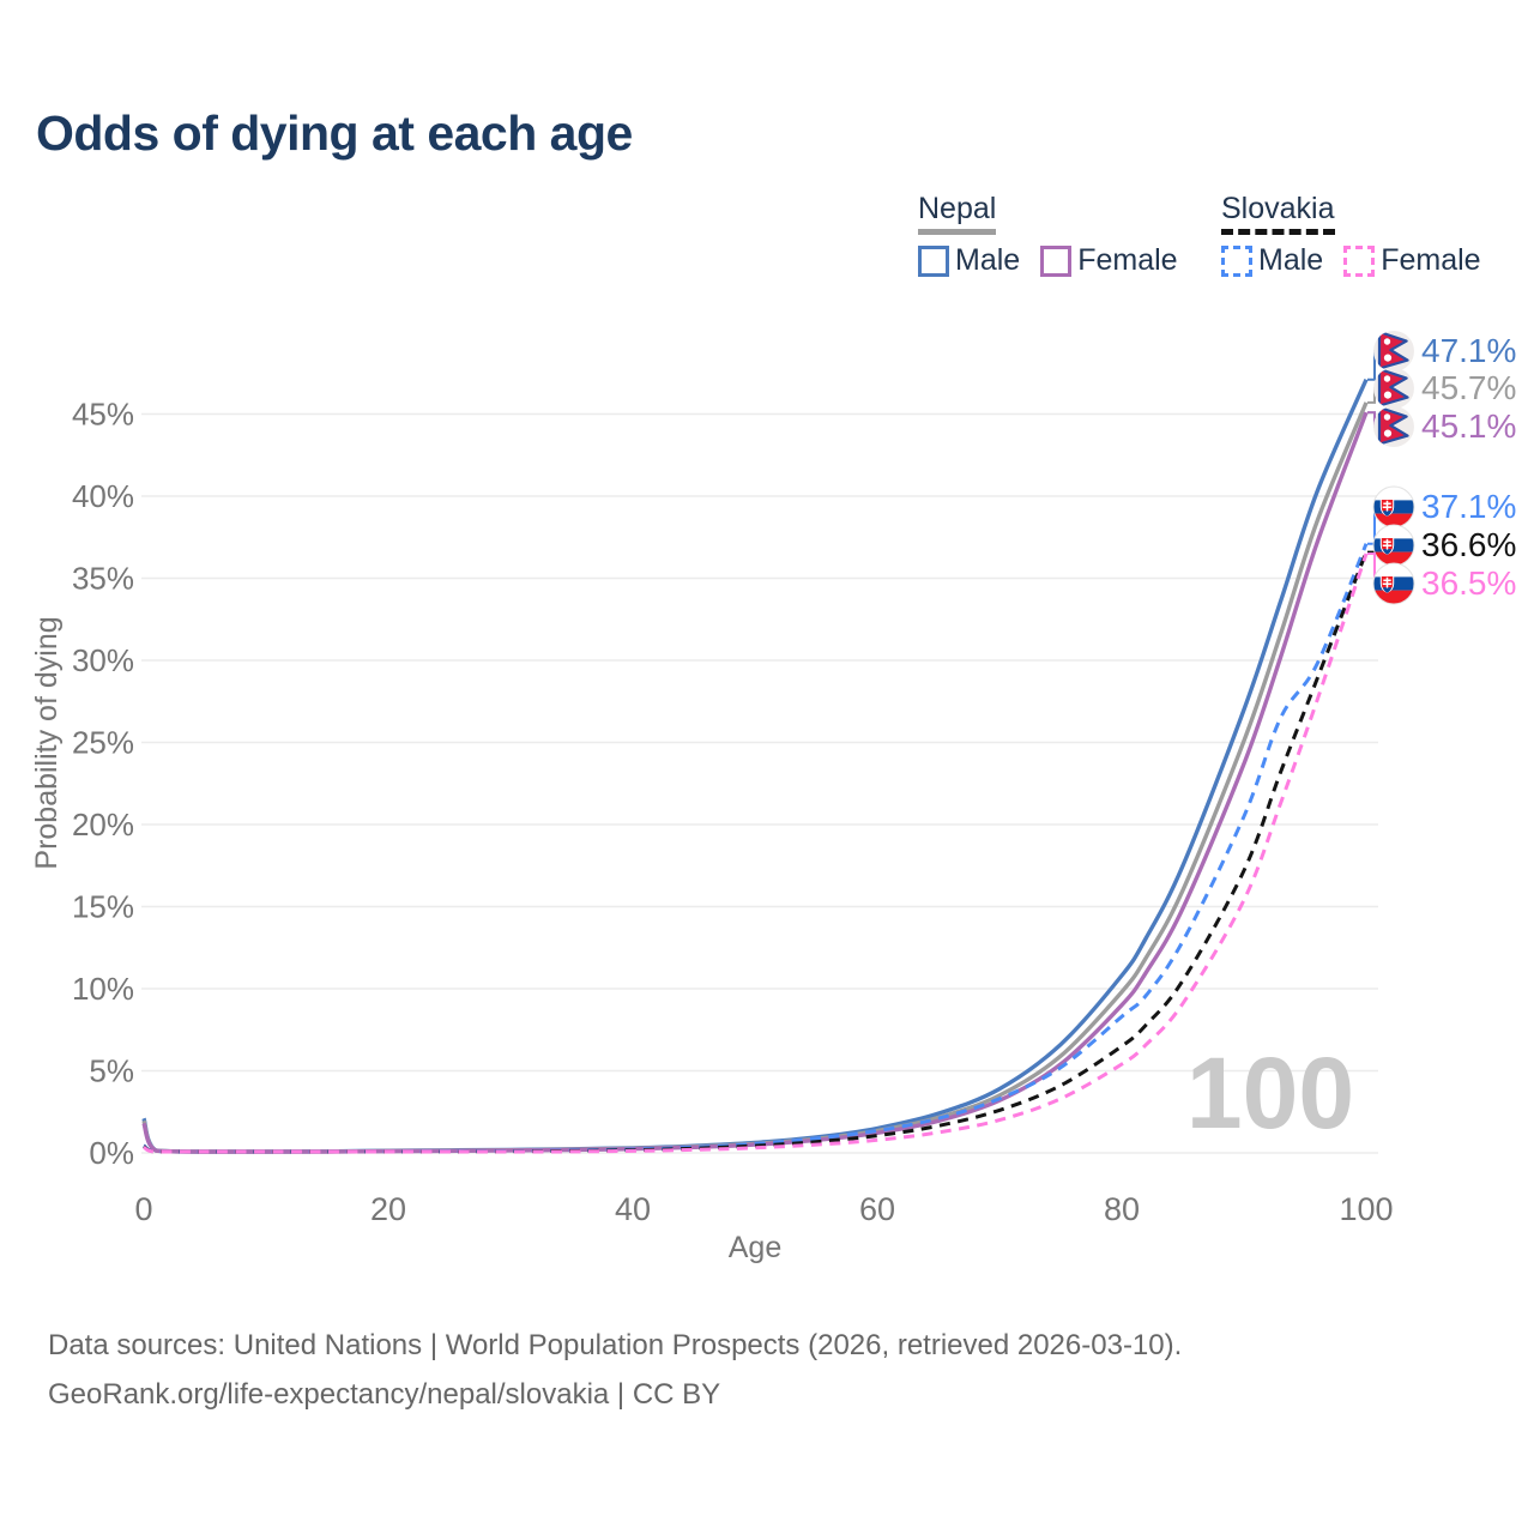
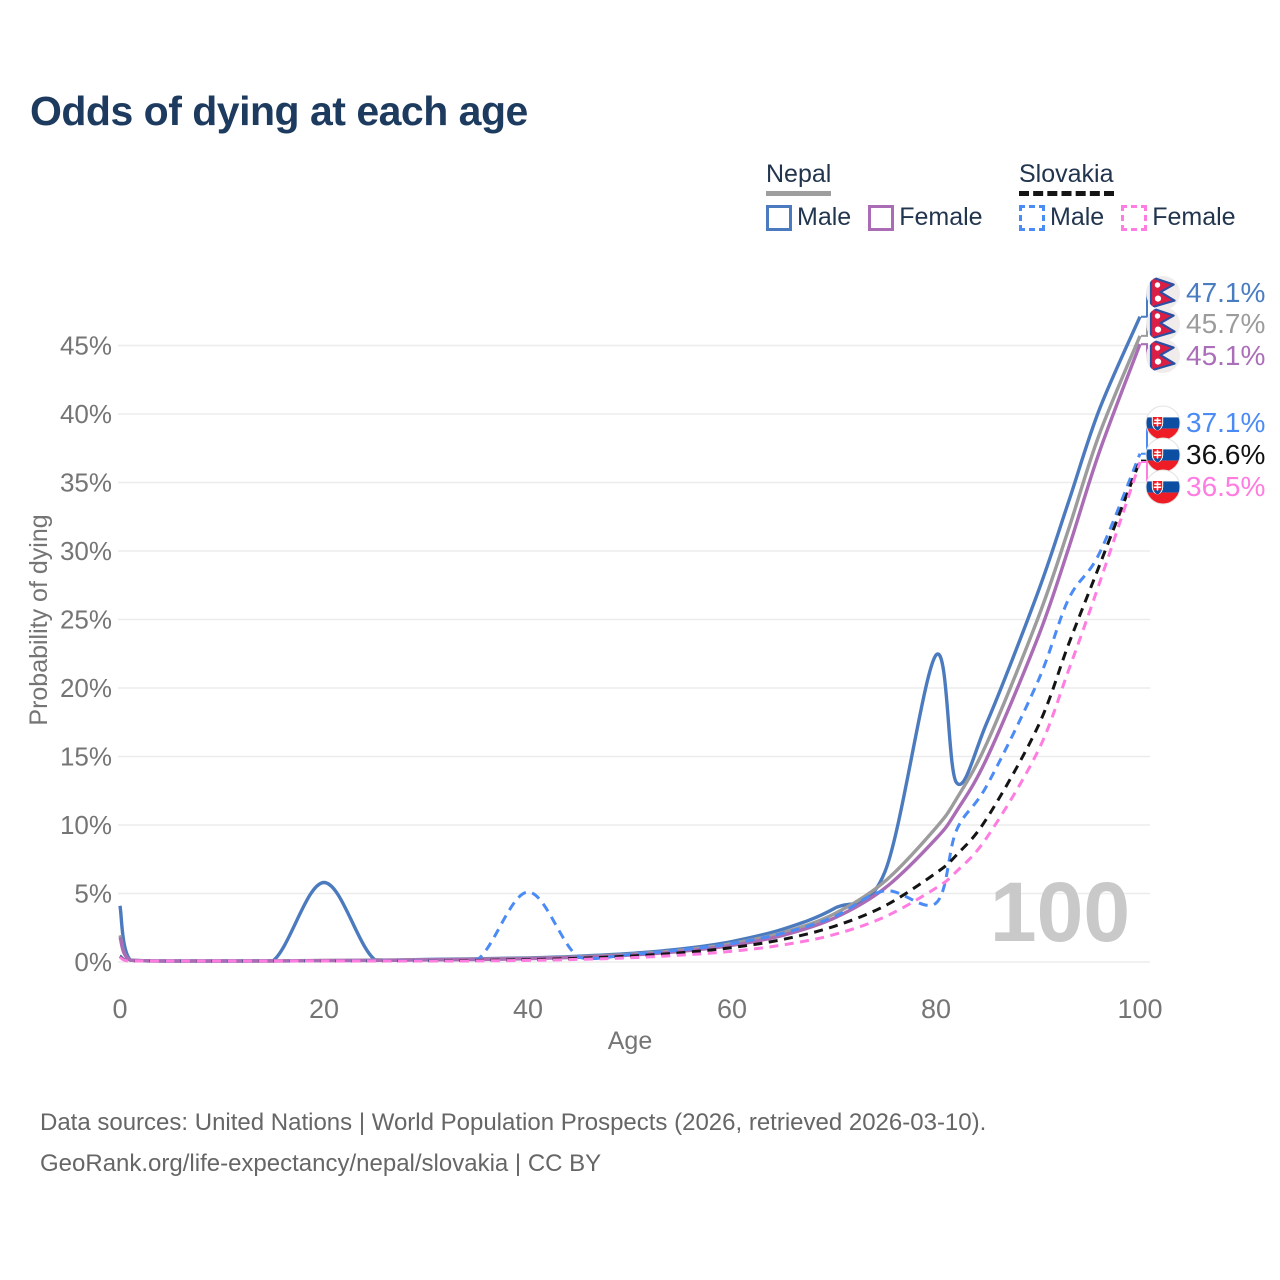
Nepal Male/0: 2.1% -> 4.1%
Nepal Male/20: 0.1% -> 5.8%
Slovakia Male/40: 0.2% -> 5.1%
Nepal Male/80: 10.8% -> 22.4%
Slovakia Male/80: 8.3% -> 4.3%
